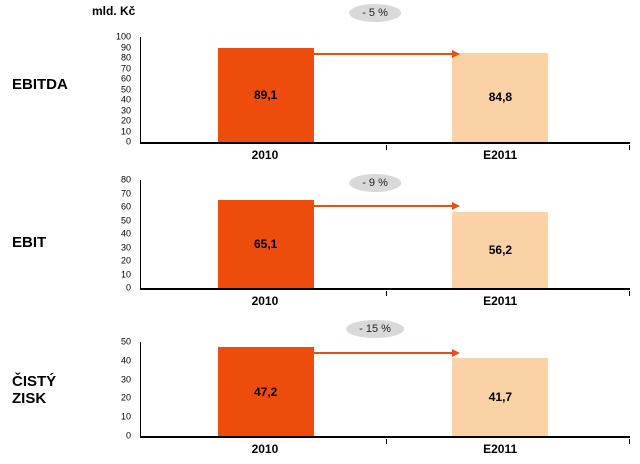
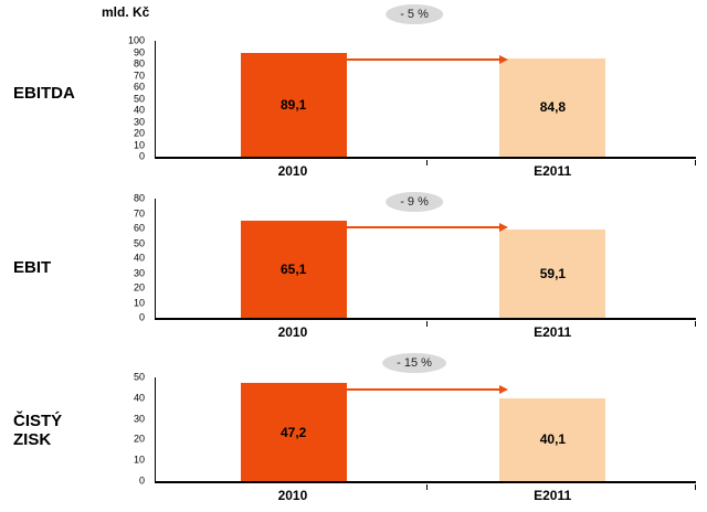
EBIT/E2011: 56,2 -> 59,1
ČISTÝ ZISK/E2011: 41,7 -> 40,1
